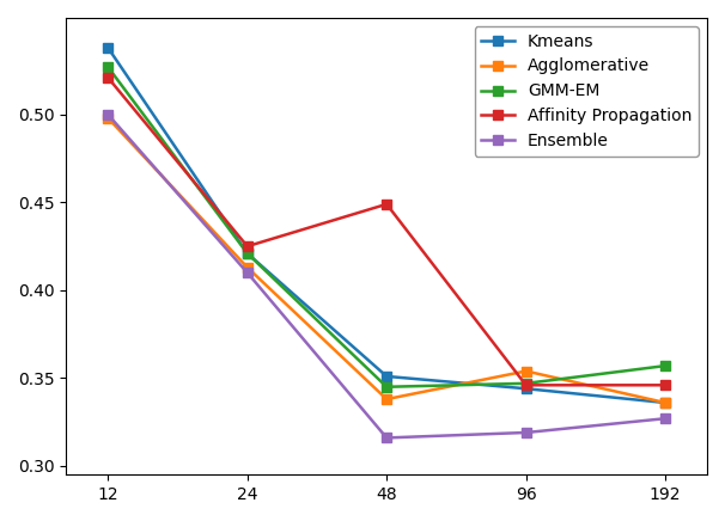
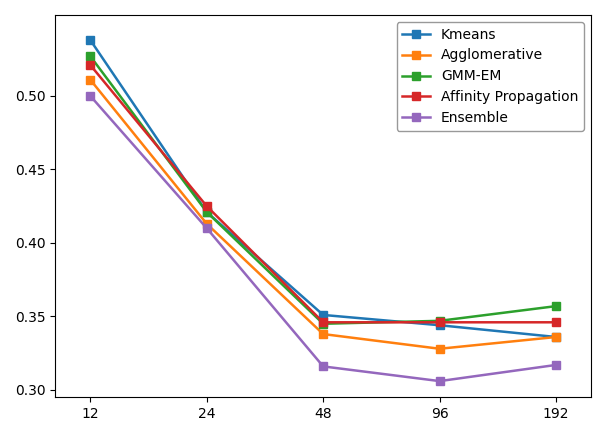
Agglomerative/12: 0.498 -> 0.511
Affinity Propagation/48: 0.449 -> 0.346
Agglomerative/96: 0.354 -> 0.328
Ensemble/96: 0.319 -> 0.306
Ensemble/192: 0.327 -> 0.317
